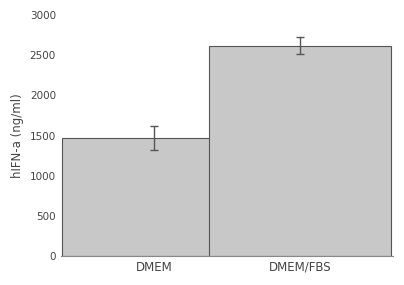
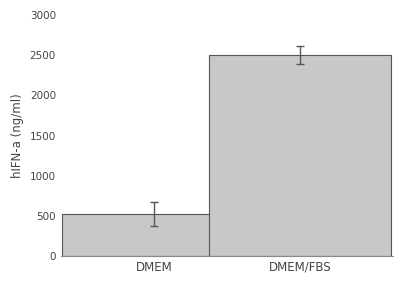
DMEM: 1470 -> 520
DMEM/FBS: 2620 -> 2500
